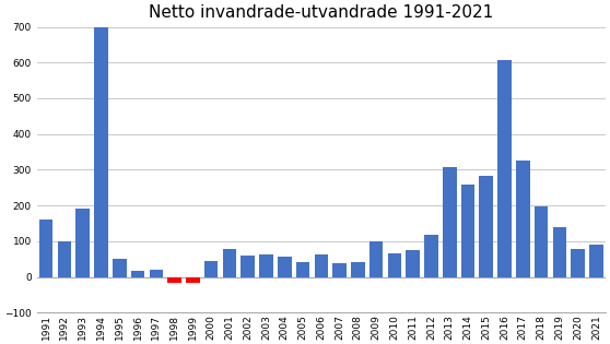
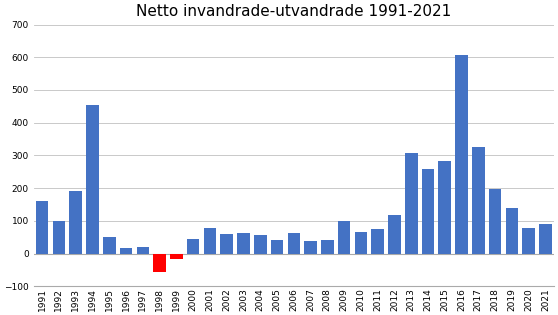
1994: 700 -> 455
1998: -15 -> -55
